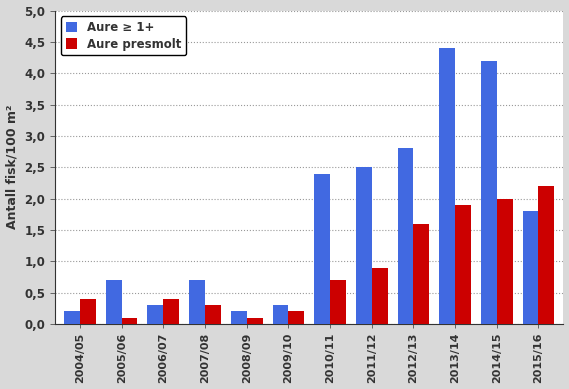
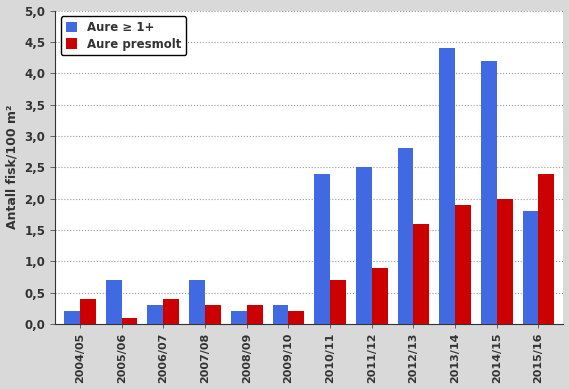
Aure presmolt/2008/09: 0,1 -> 0,3
Aure presmolt/2015/16: 2,2 -> 2,4
